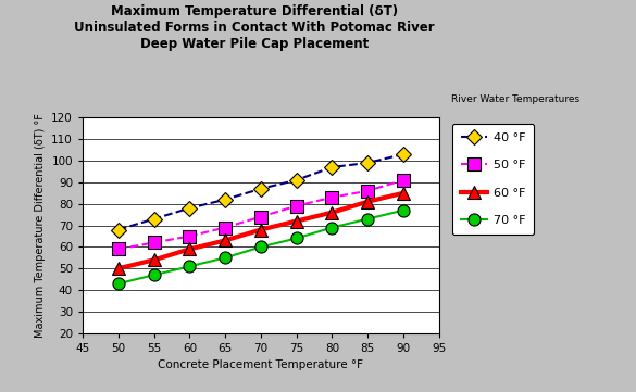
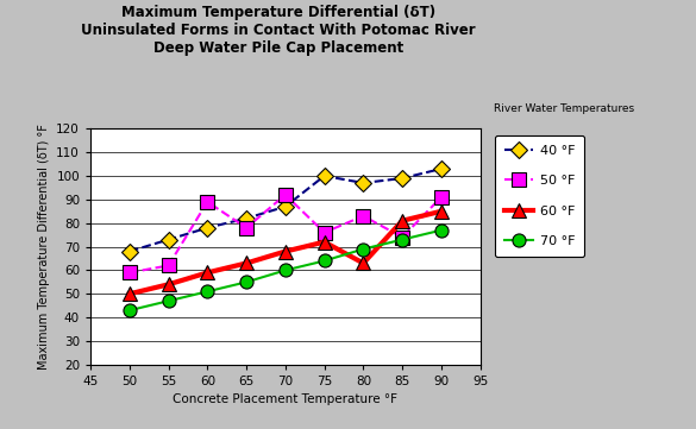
50 °F/60: 65 -> 89
50 °F/65: 69 -> 78
50 °F/70: 74 -> 92
40 °F/75: 91 -> 100
50 °F/75: 79 -> 76
60 °F/80: 76 -> 63
50 °F/85: 86 -> 74
